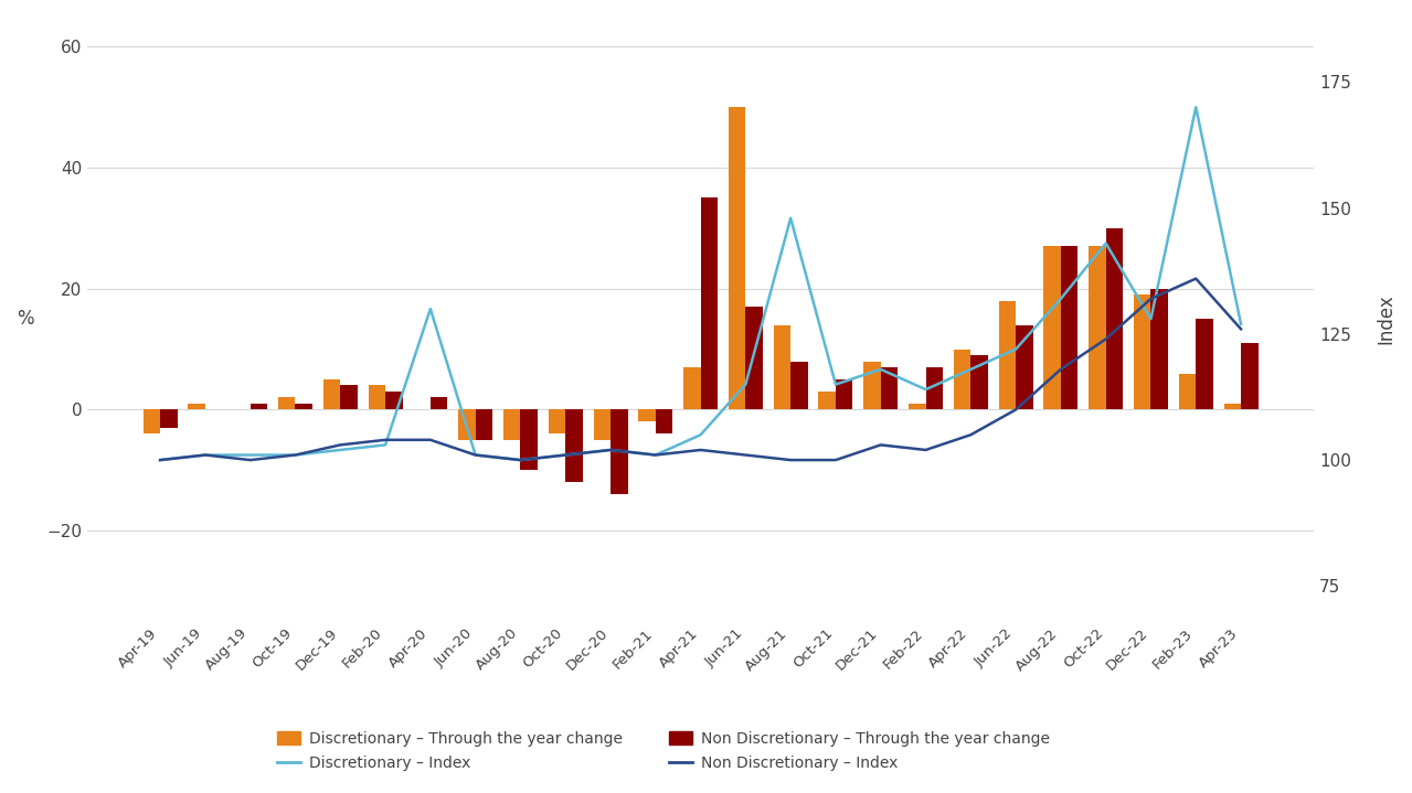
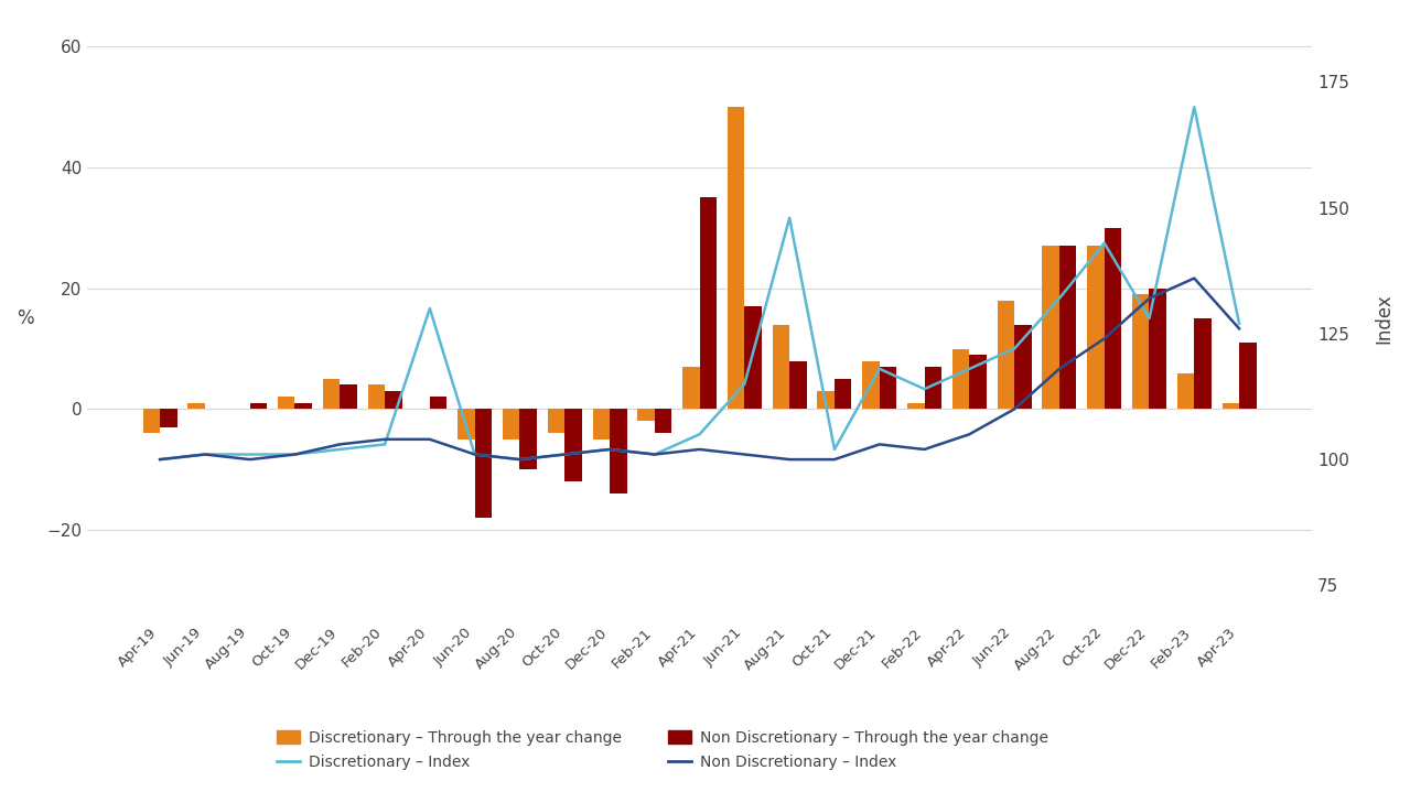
Non Discretionary – Through the year change/Jun-20: -5 -> -18
Discretionary – Index/Oct-21: 115 -> 102
